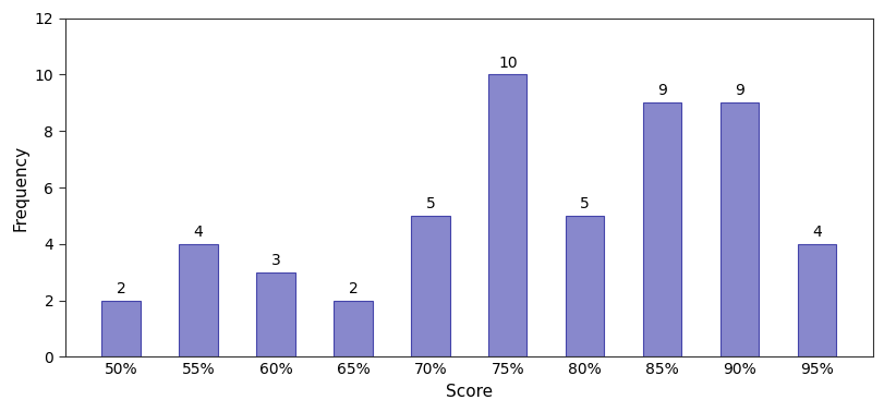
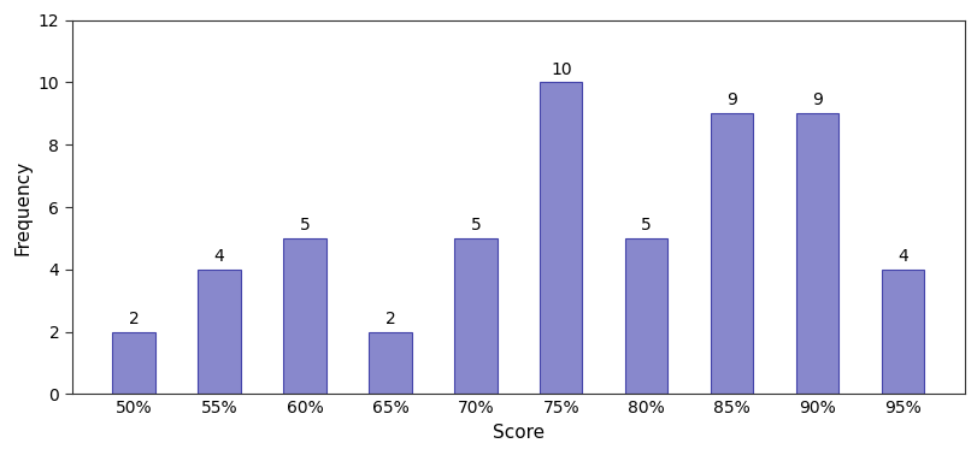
60%: 3 -> 5
